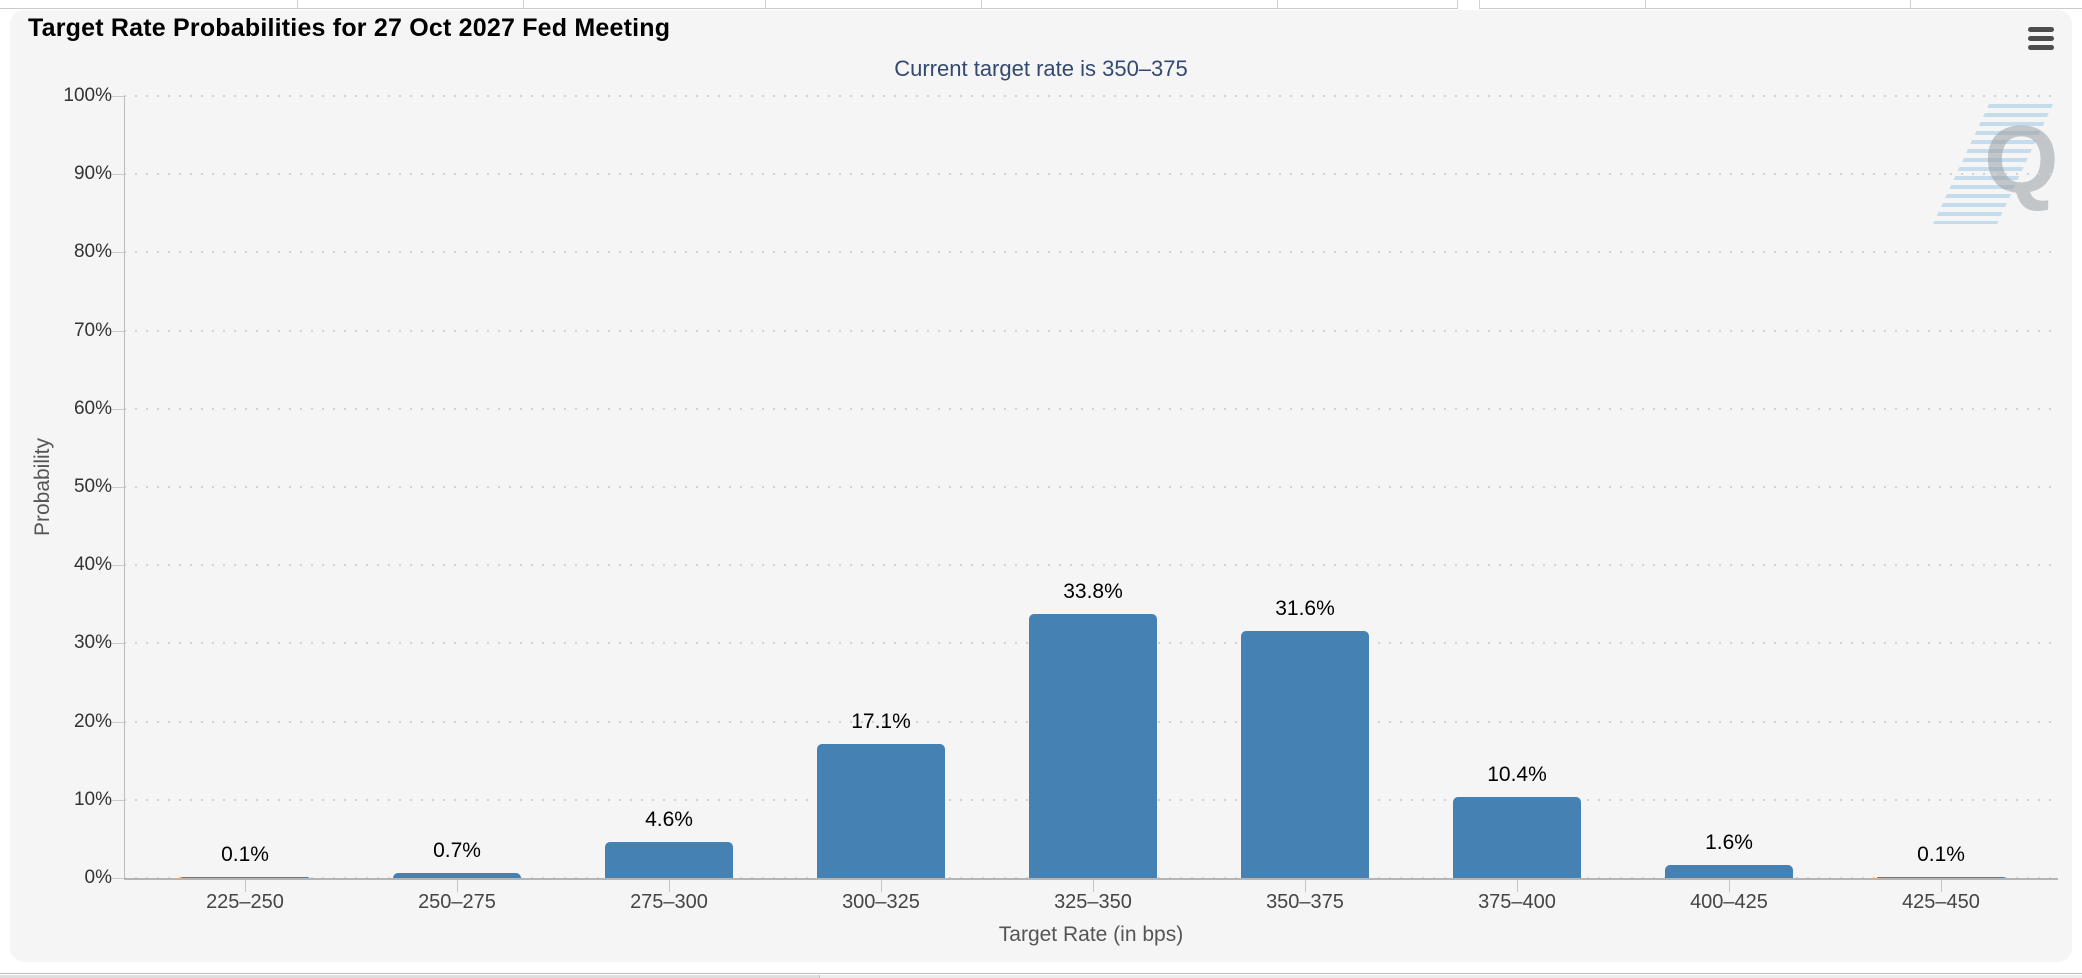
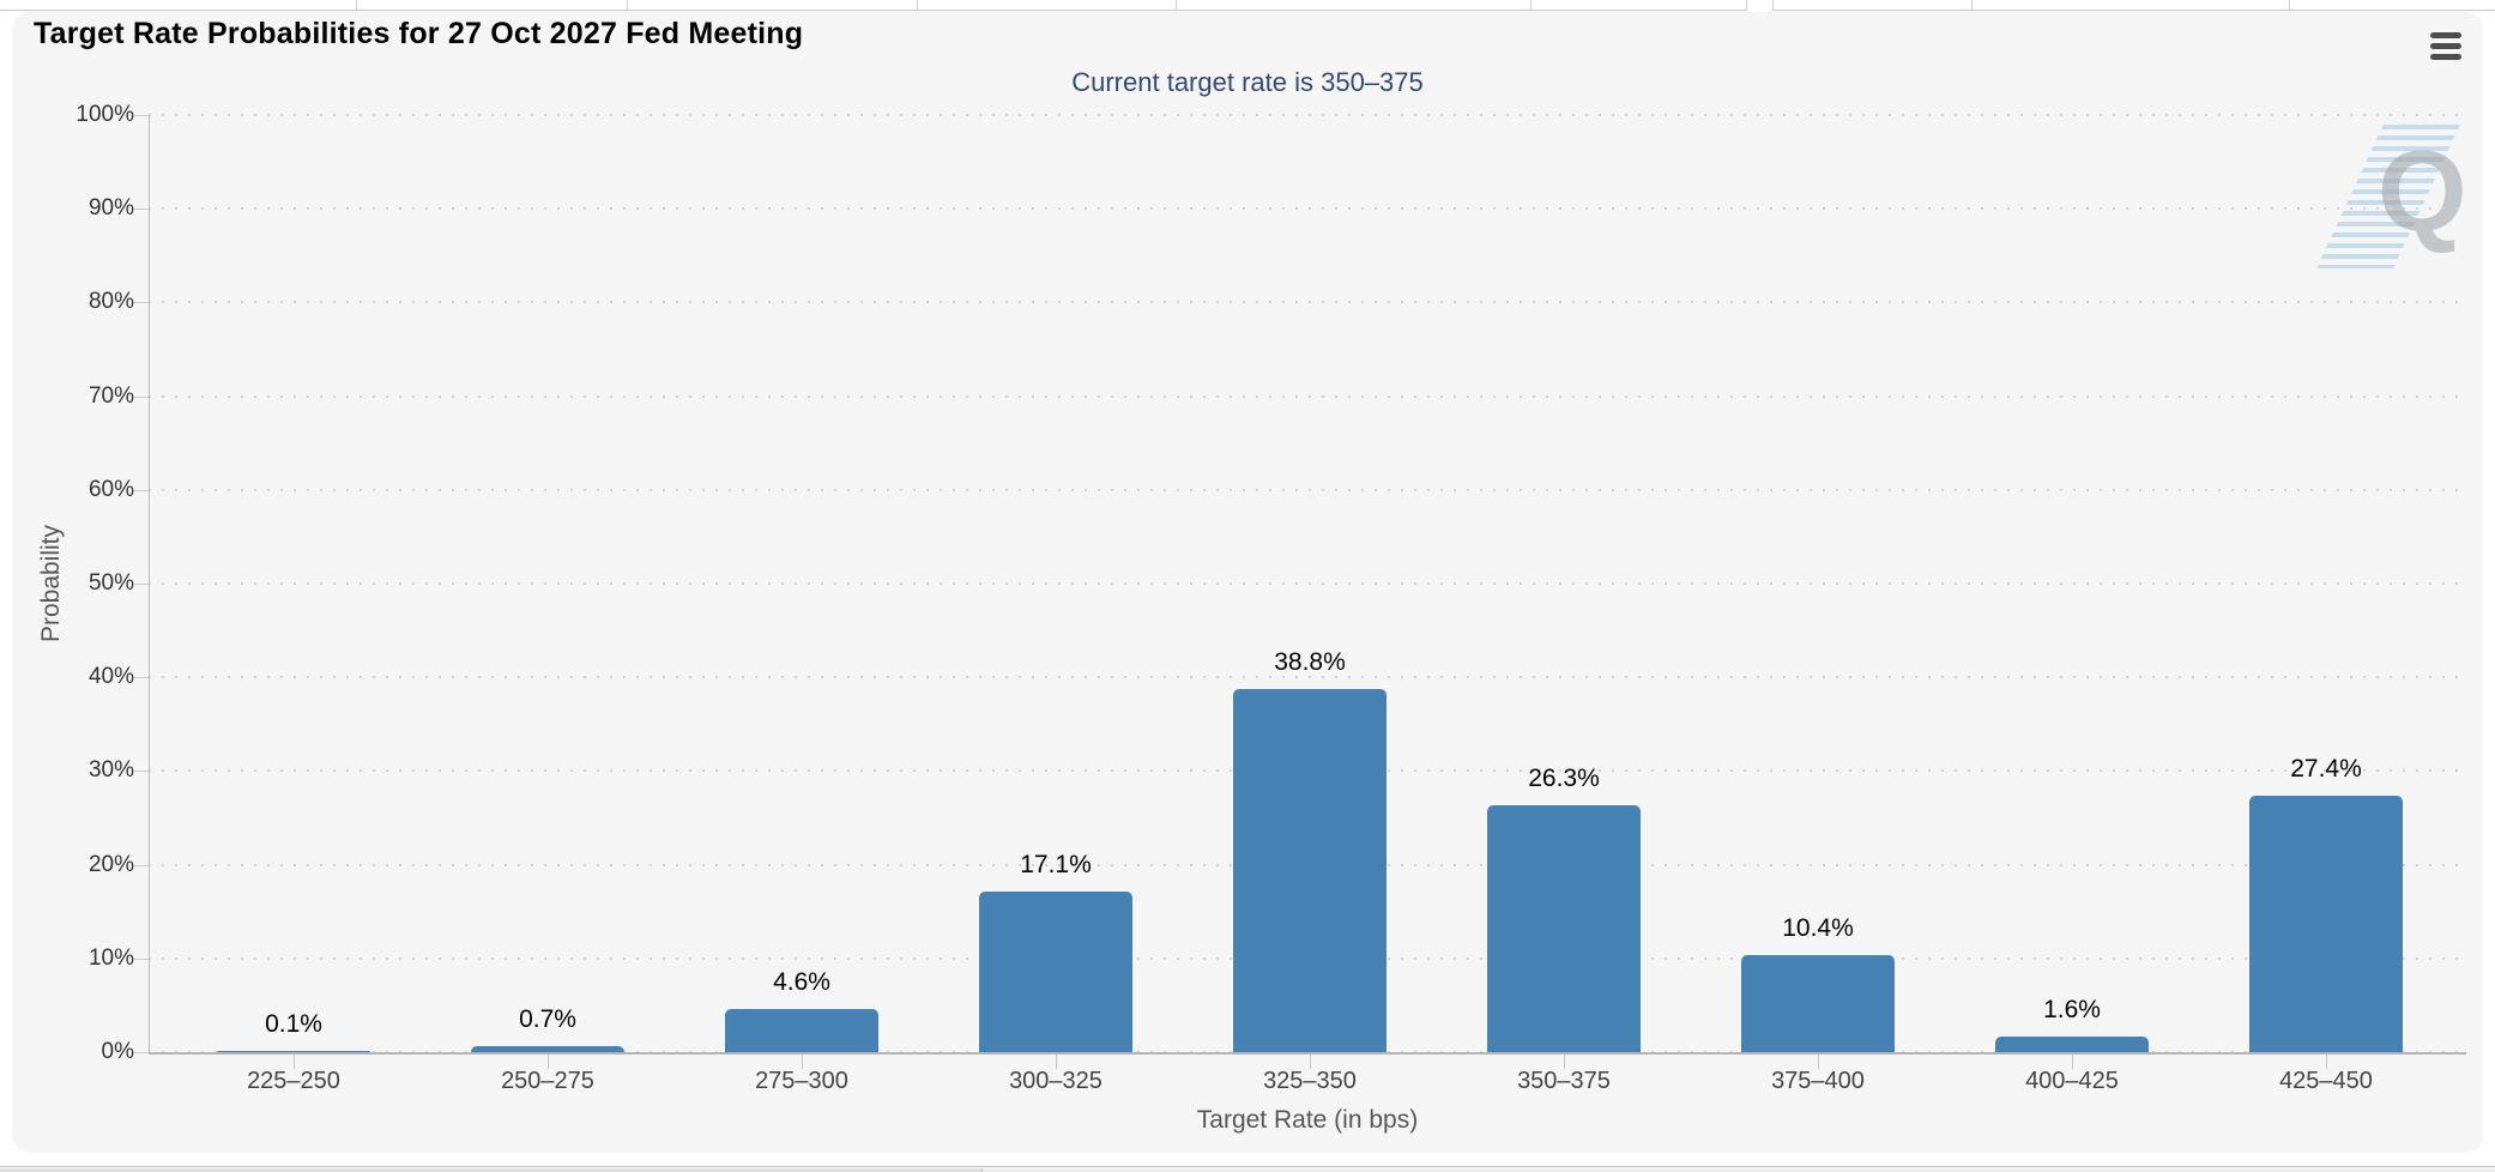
325–350: 33.8% -> 38.8%
350–375: 31.6% -> 26.3%
425–450: 0.1% -> 27.4%
